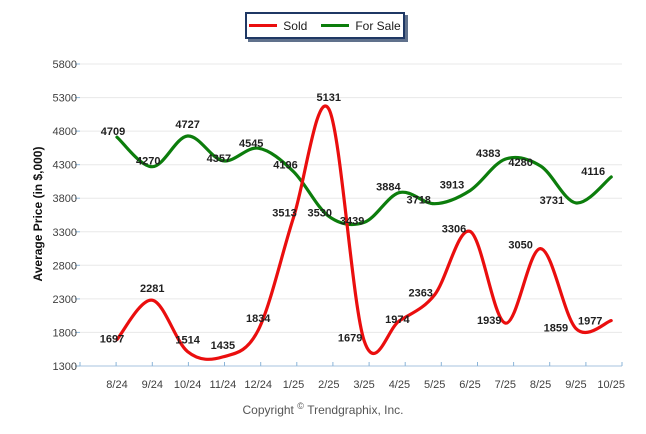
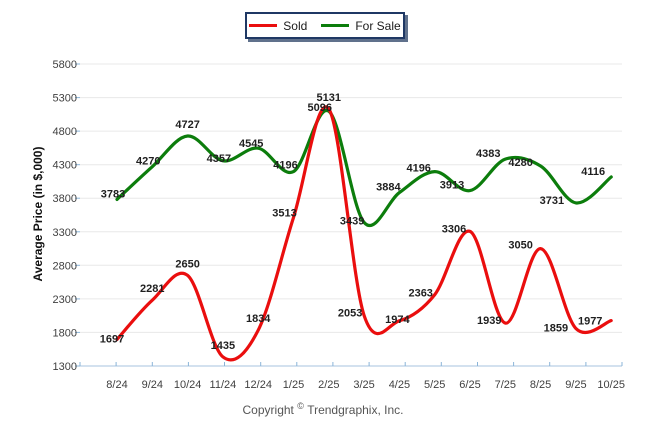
For Sale/8/24: 4709 -> 3783
Sold/10/24: 1514 -> 2650
For Sale/2/25: 3530 -> 5096
Sold/3/25: 1679 -> 2053
For Sale/5/25: 3718 -> 4196
